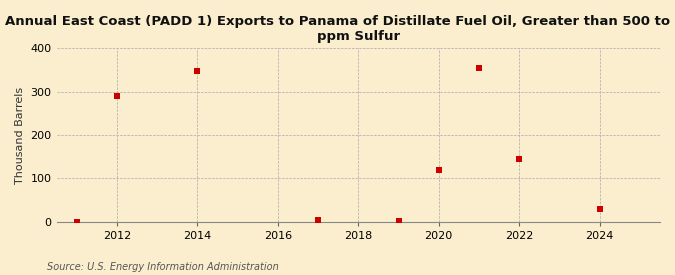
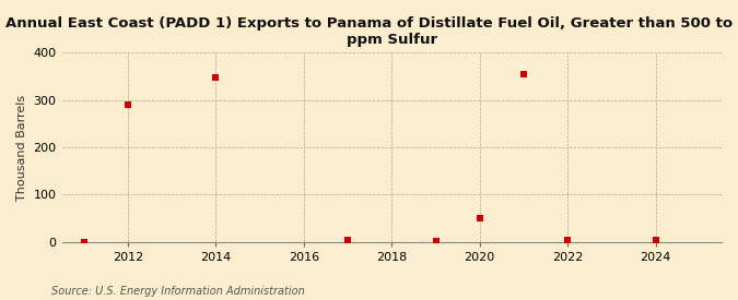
2020: 120 -> 50
2022: 145 -> 5
2024: 30 -> 3
